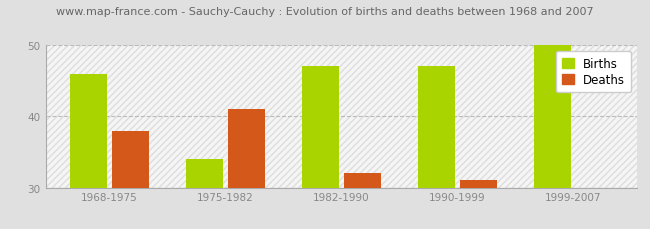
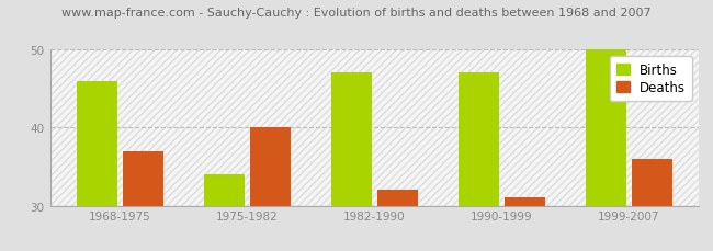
Deaths/1968-1975: 38 -> 37
Deaths/1975-1982: 41 -> 40
Deaths/1999-2007: 30 -> 36
